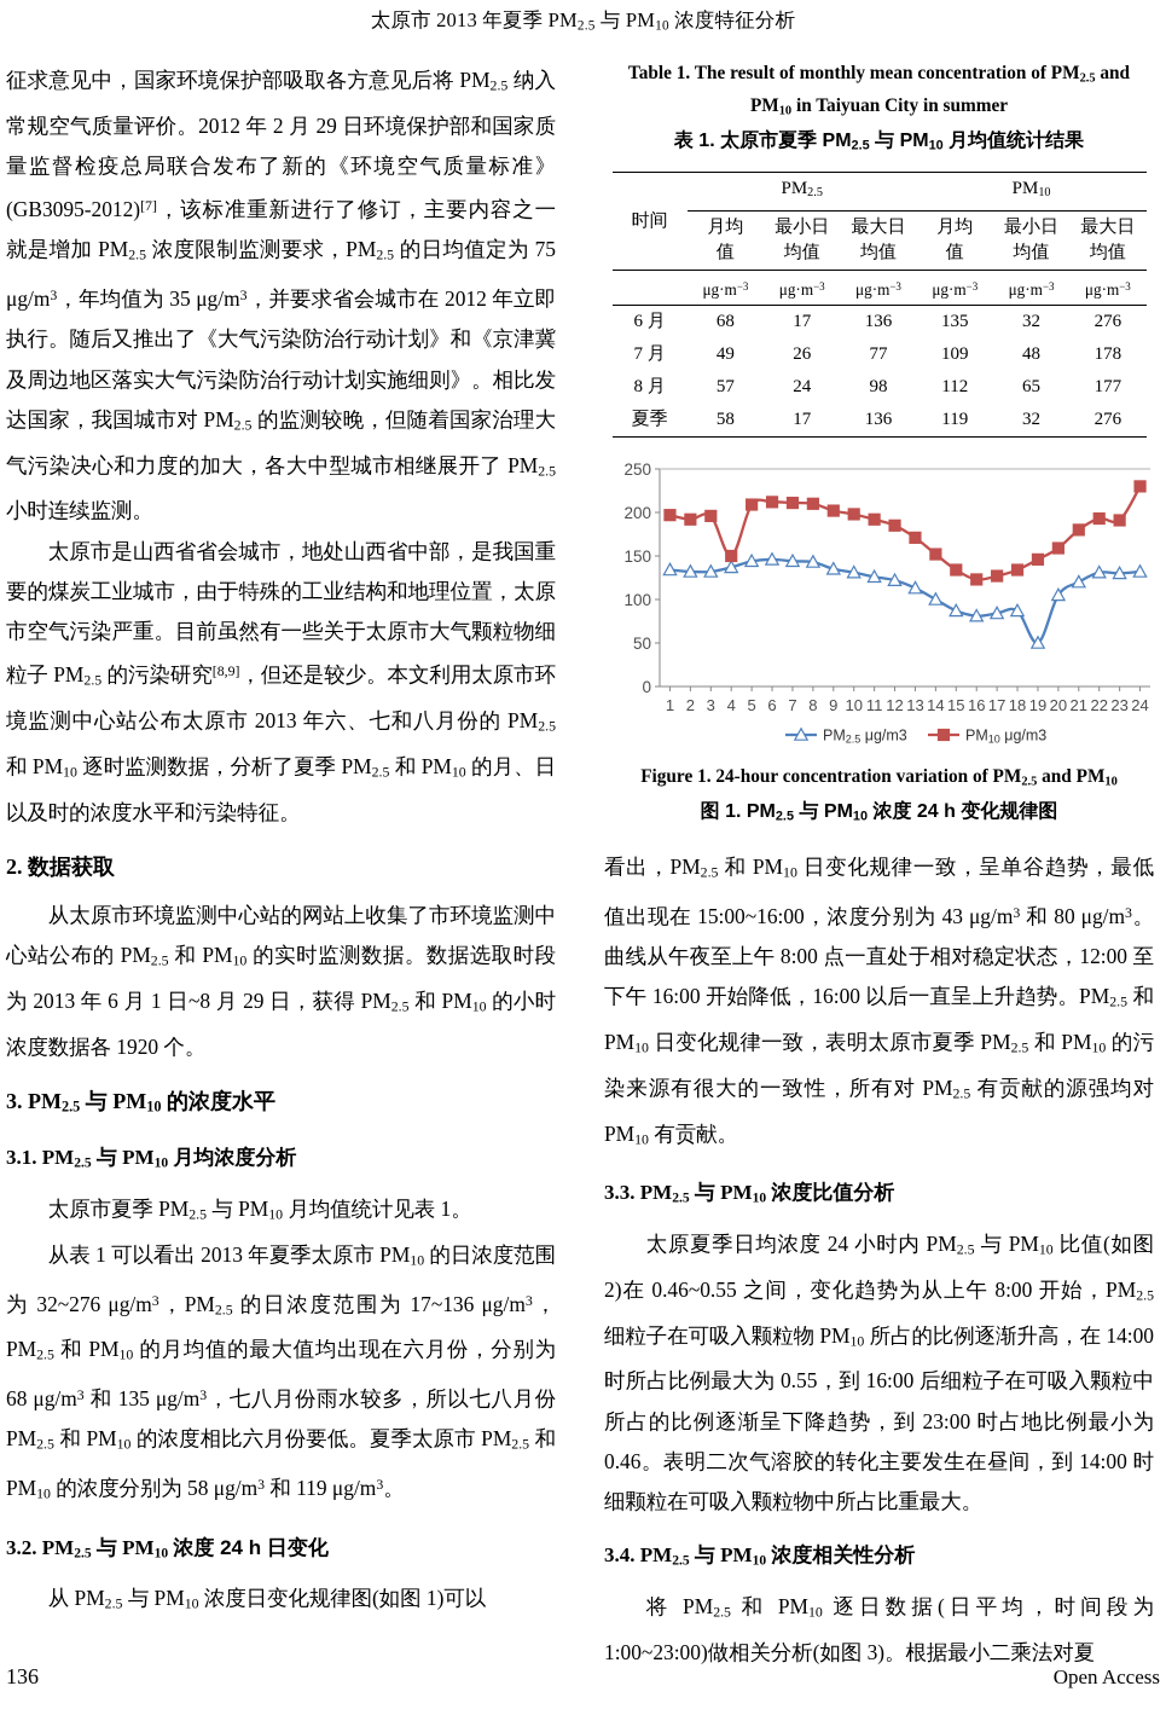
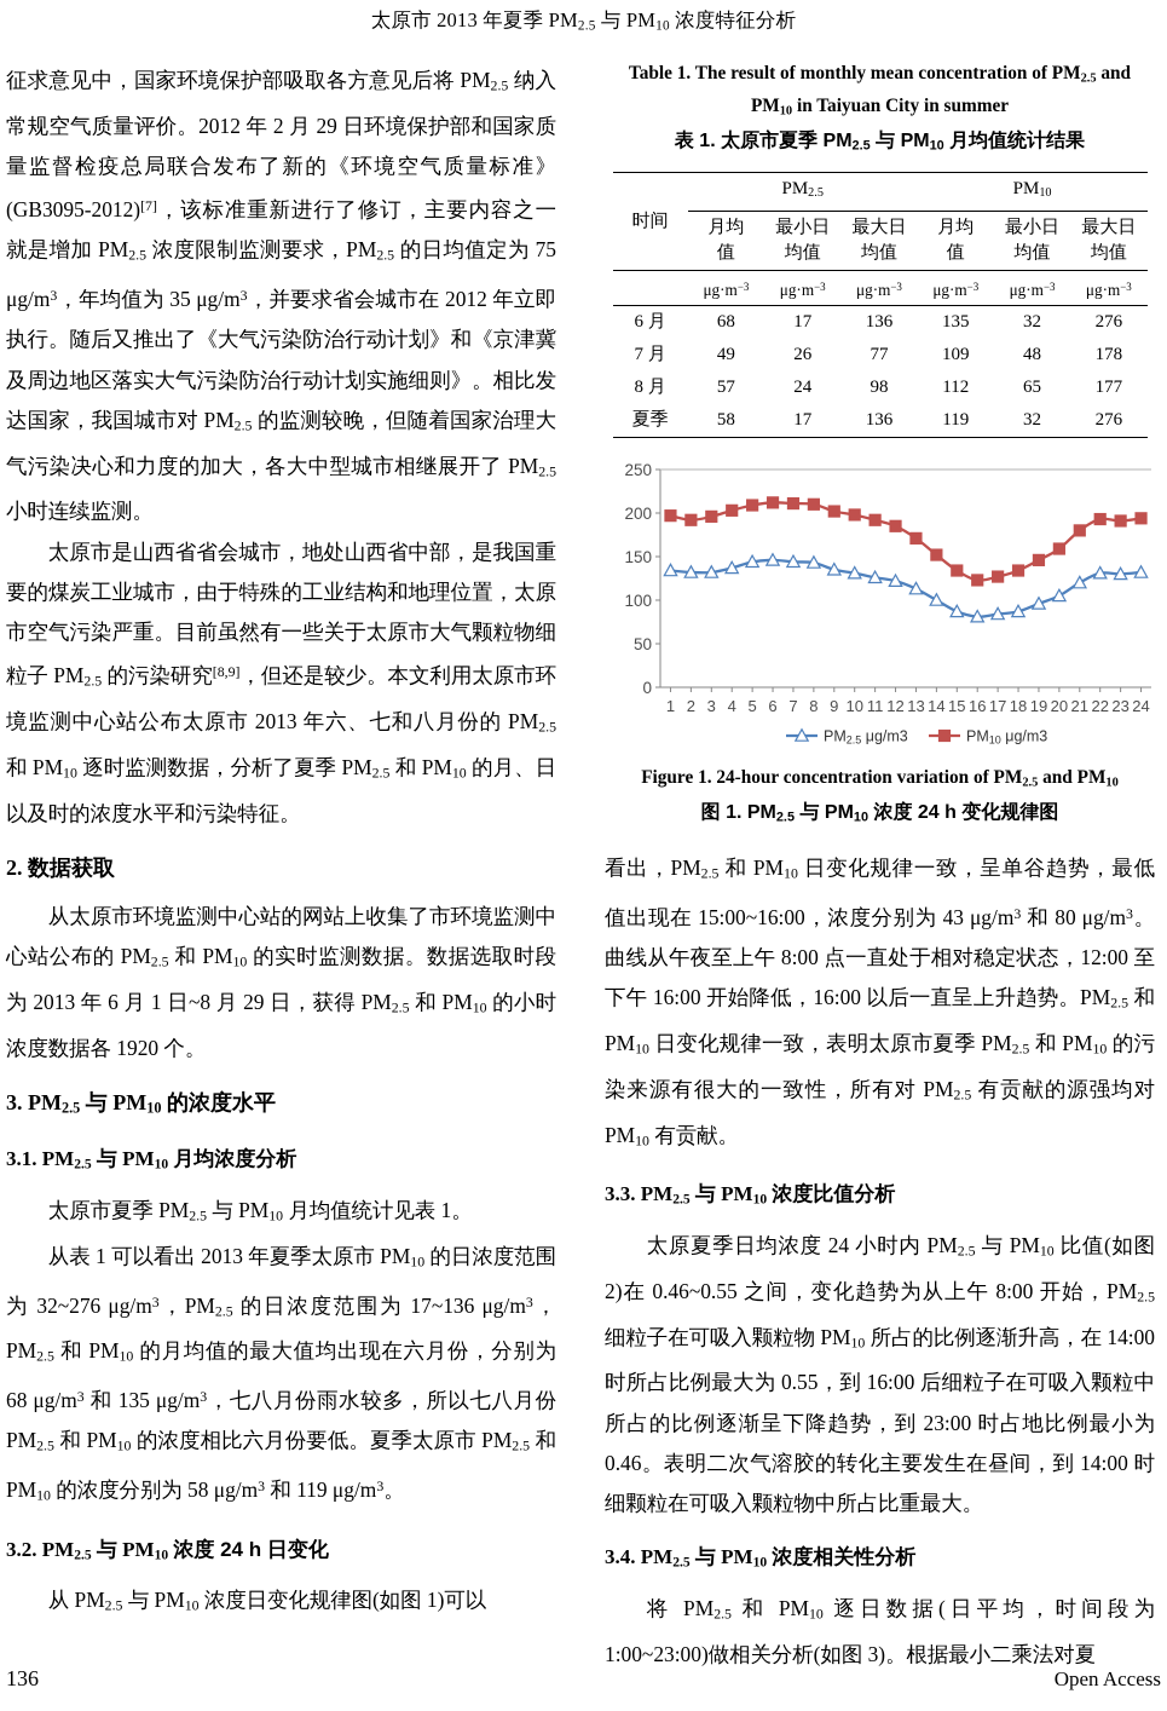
PM10 μg/m3/4: 150 -> 200
PM2.5 μg/m3/19: 50 -> 100
PM10 μg/m3/24: 230 -> 190
